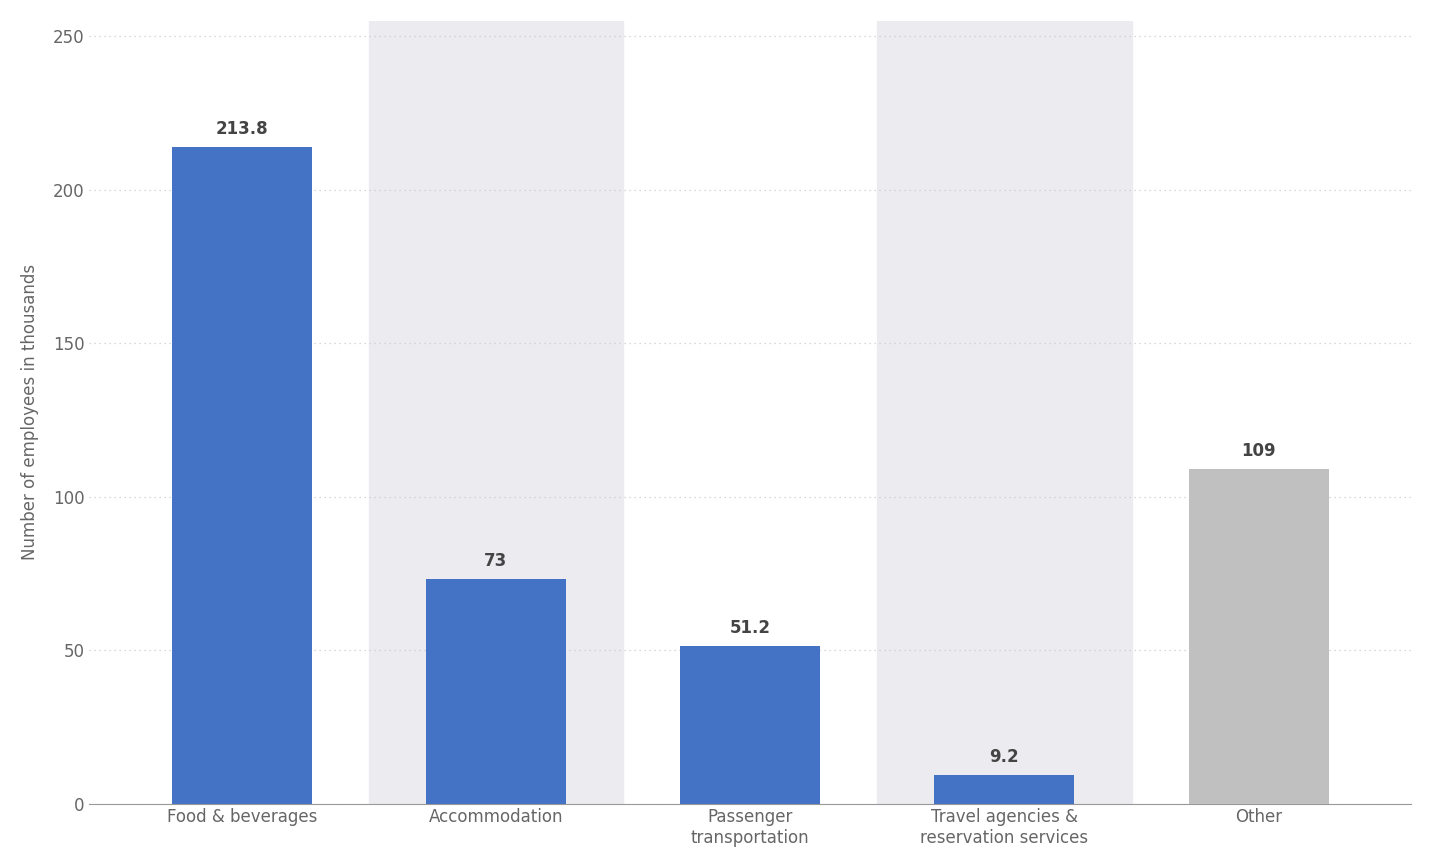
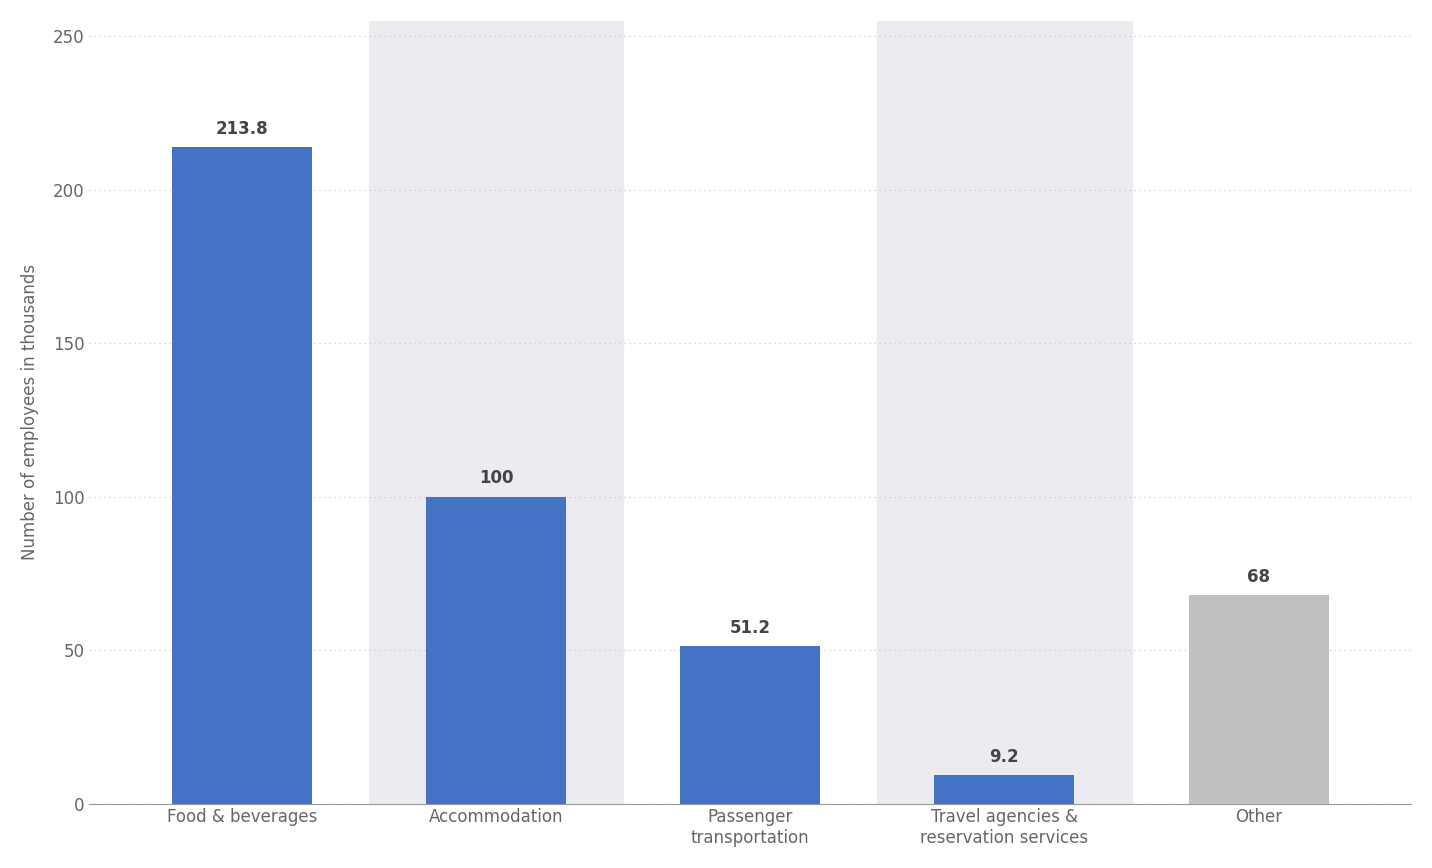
Accommodation: 73 -> 100
Other: 109 -> 68
